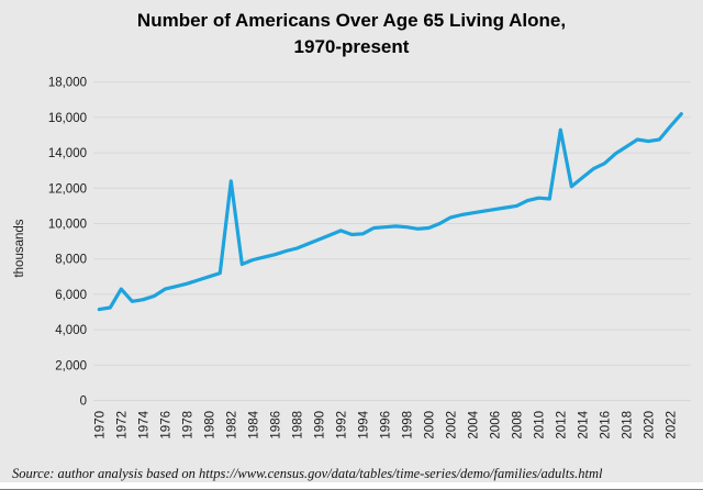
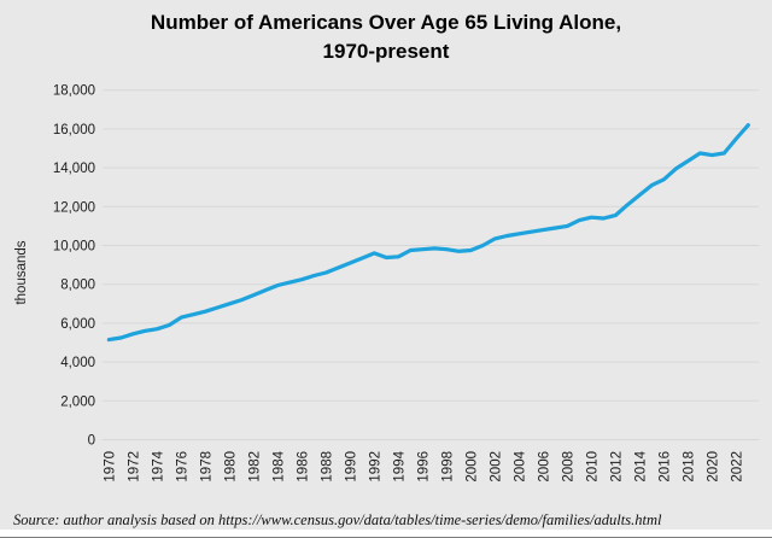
1972: 6300 -> 5400
1982: 12400 -> 7400
2012: 15300 -> 11600
